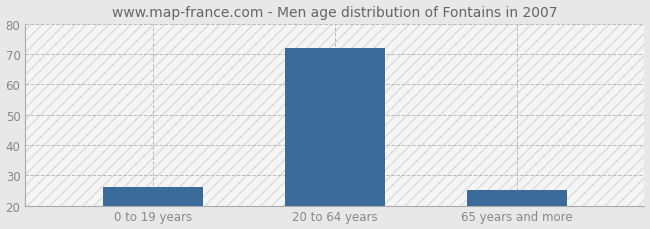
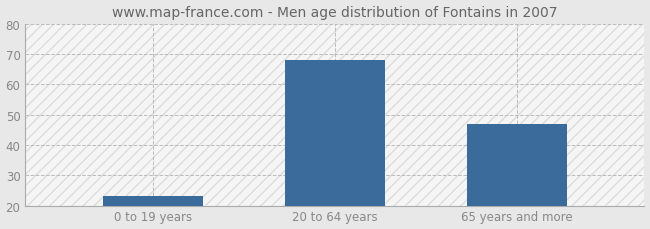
0 to 19 years: 26 -> 23
20 to 64 years: 72 -> 68
65 years and more: 25 -> 47
